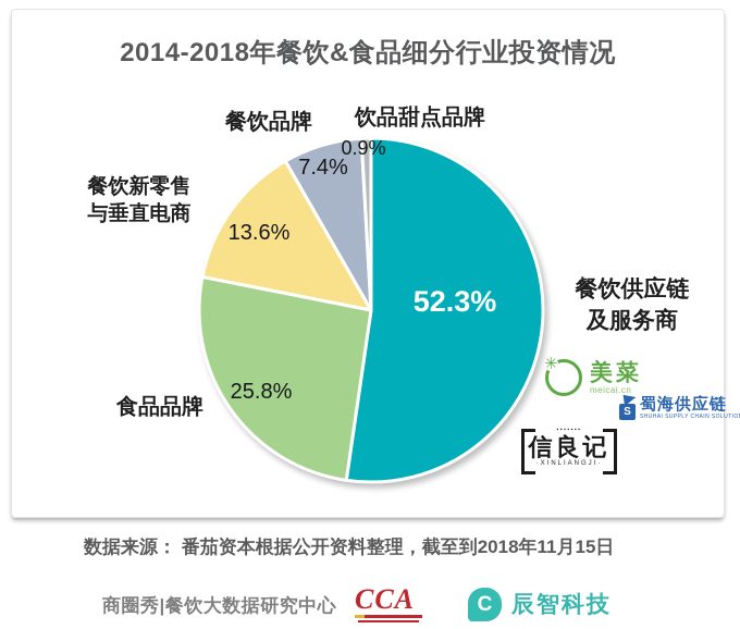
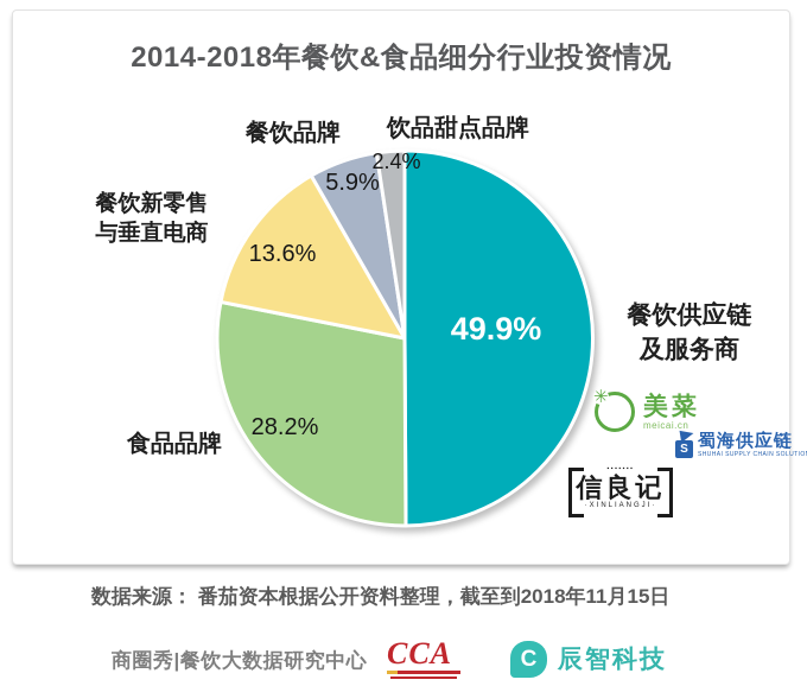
餐饮供应链及服务商: 52.3% -> 49.9%
食品品牌: 25.8% -> 28.2%
餐饮品牌: 7.4% -> 5.9%
饮品甜点品牌: 0.9% -> 2.4%
